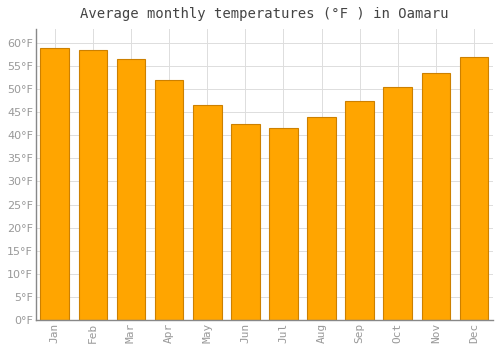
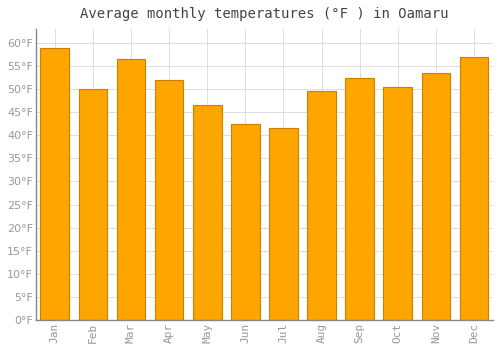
Feb: 58.5°F -> 50.0°F
Aug: 44.0°F -> 49.5°F
Sep: 47.5°F -> 52.5°F
